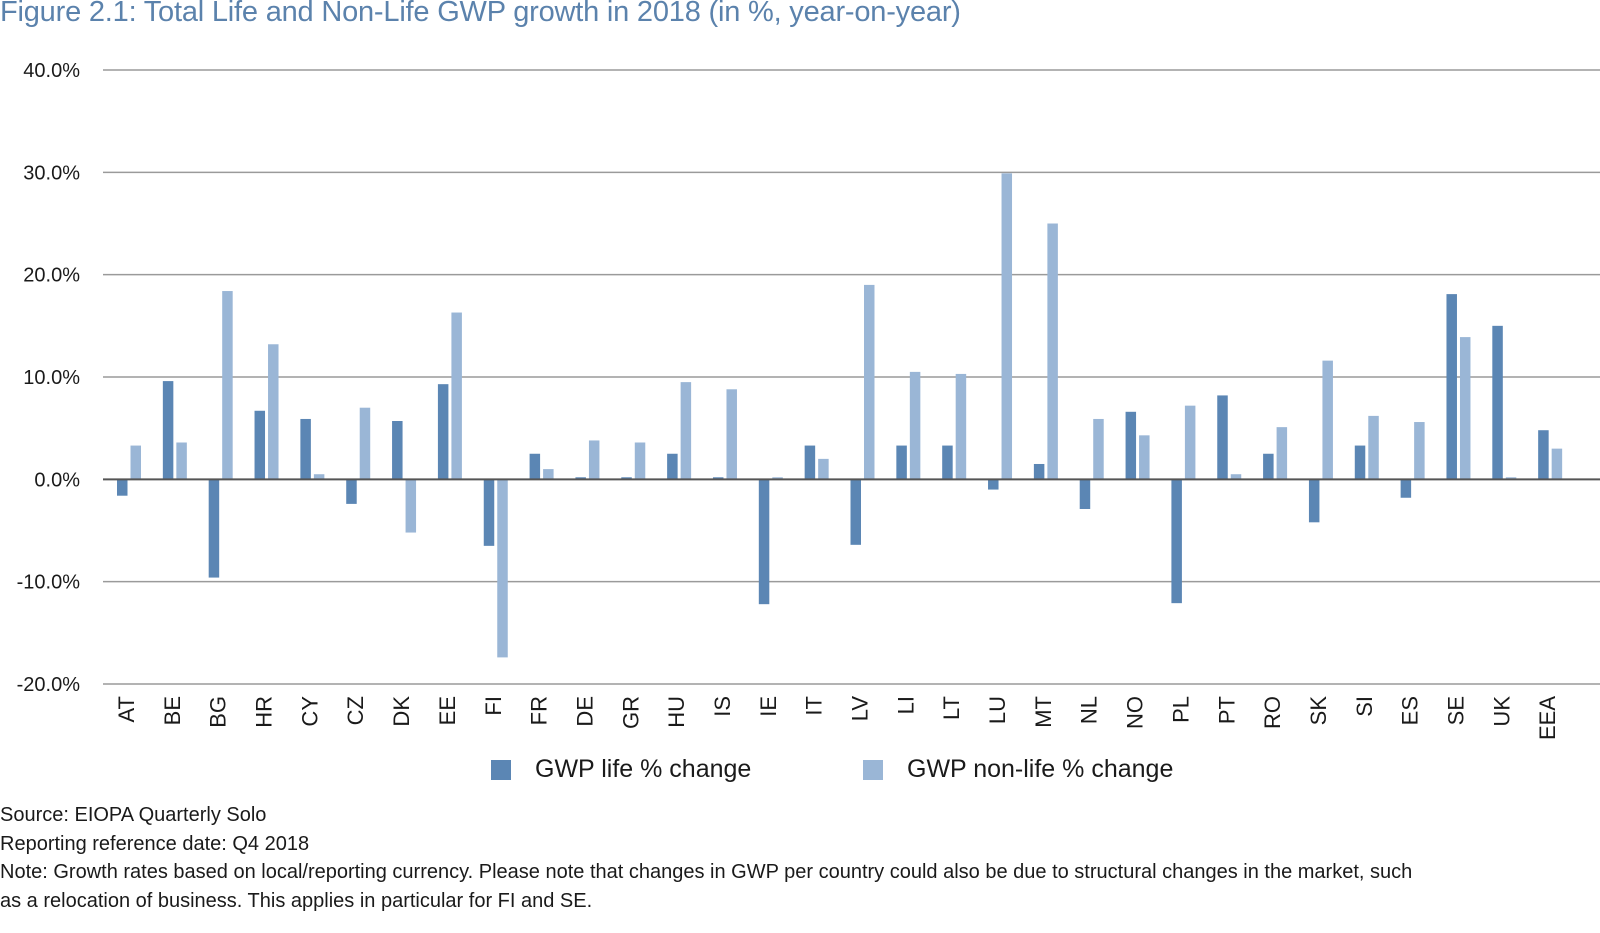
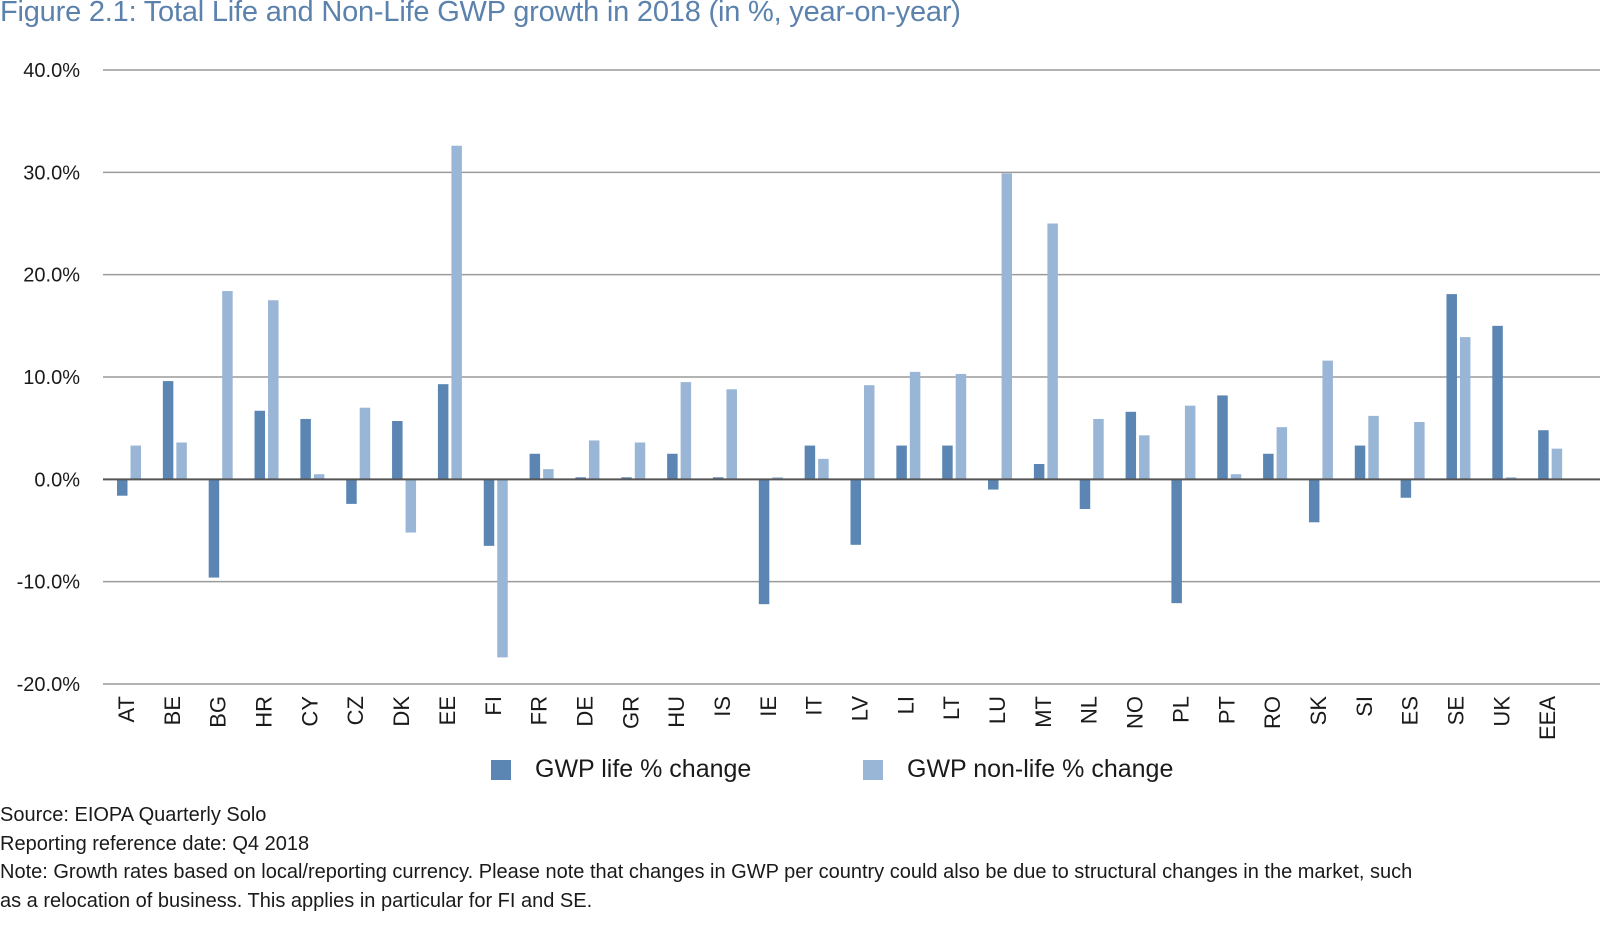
GWP non-life % change/HR: 13.2% -> 17.5%
GWP non-life % change/EE: 16.3% -> 32.6%
GWP non-life % change/LV: 19.0% -> 9.2%
